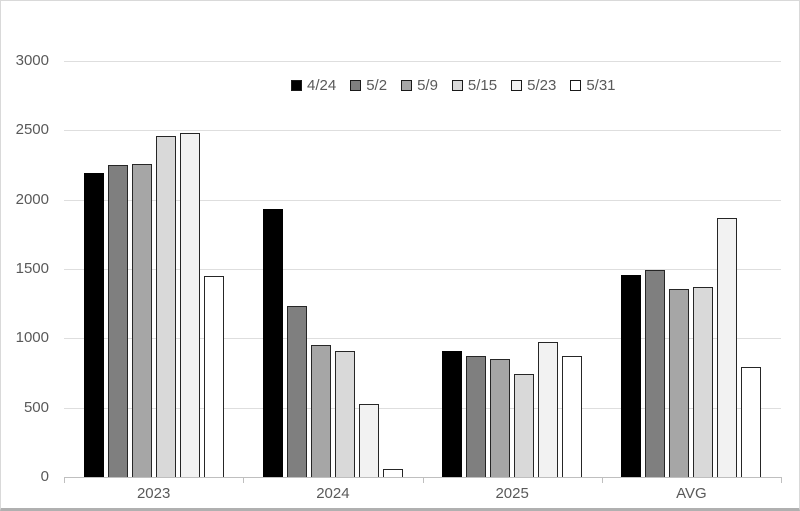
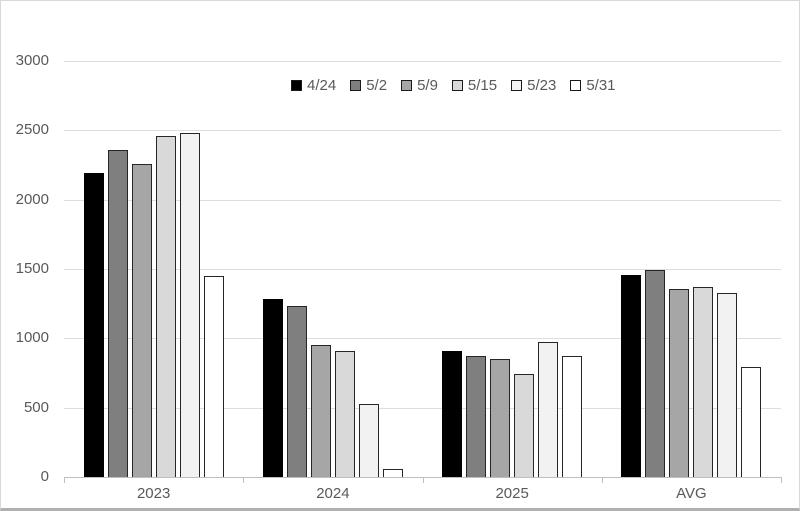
5/2/2023: 2250 -> 2360
4/24/2024: 1930 -> 1280
5/23/AVG: 1870 -> 1320
